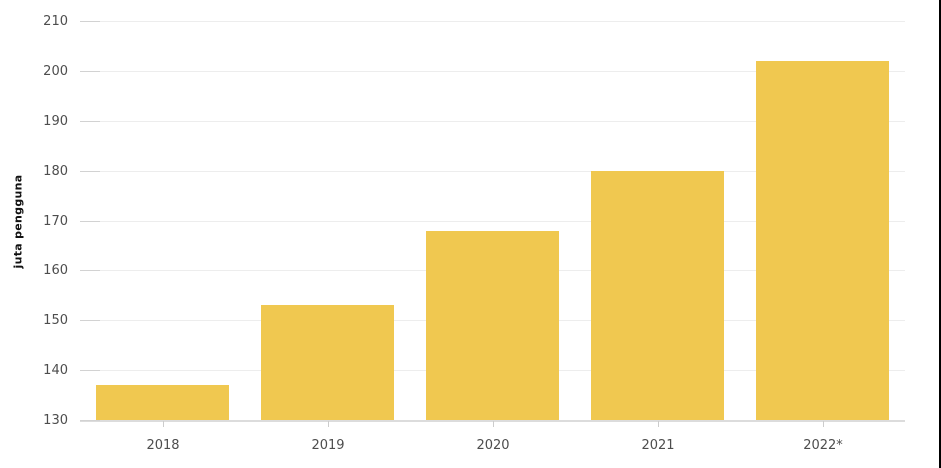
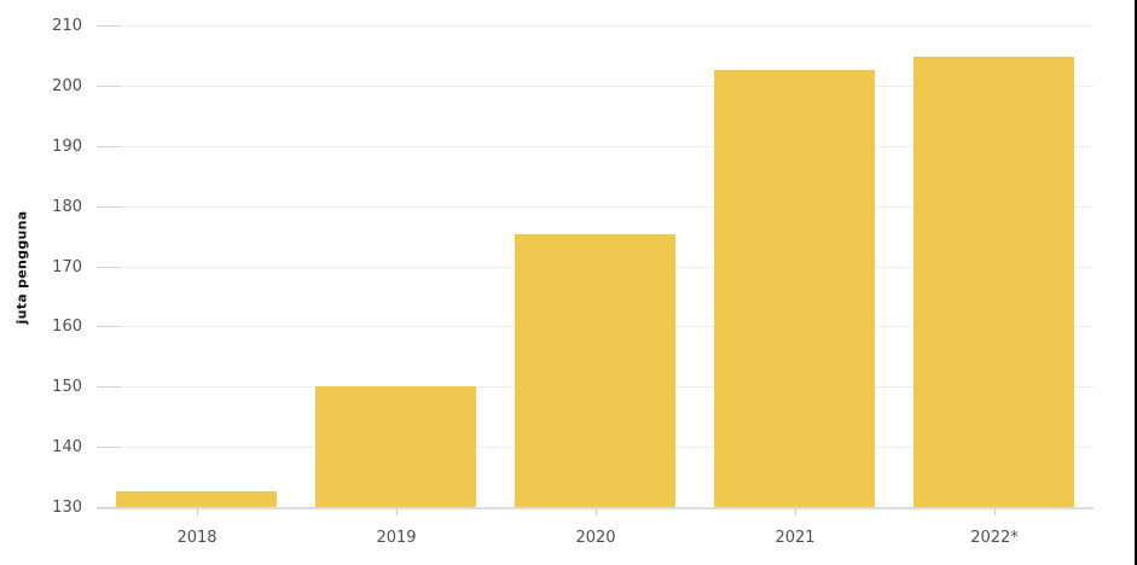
2018: 137 -> 133
2019: 153 -> 150
2020: 168 -> 175
2021: 180 -> 203
2022*: 202 -> 205
